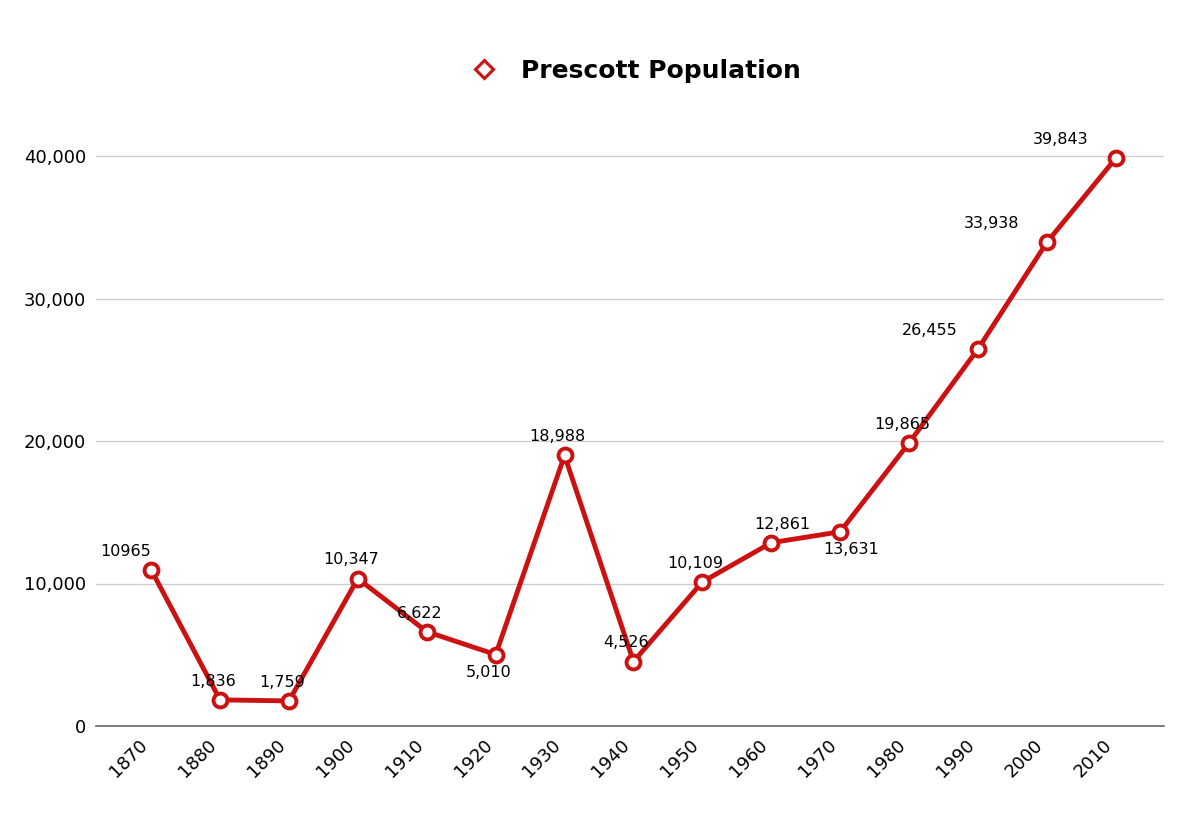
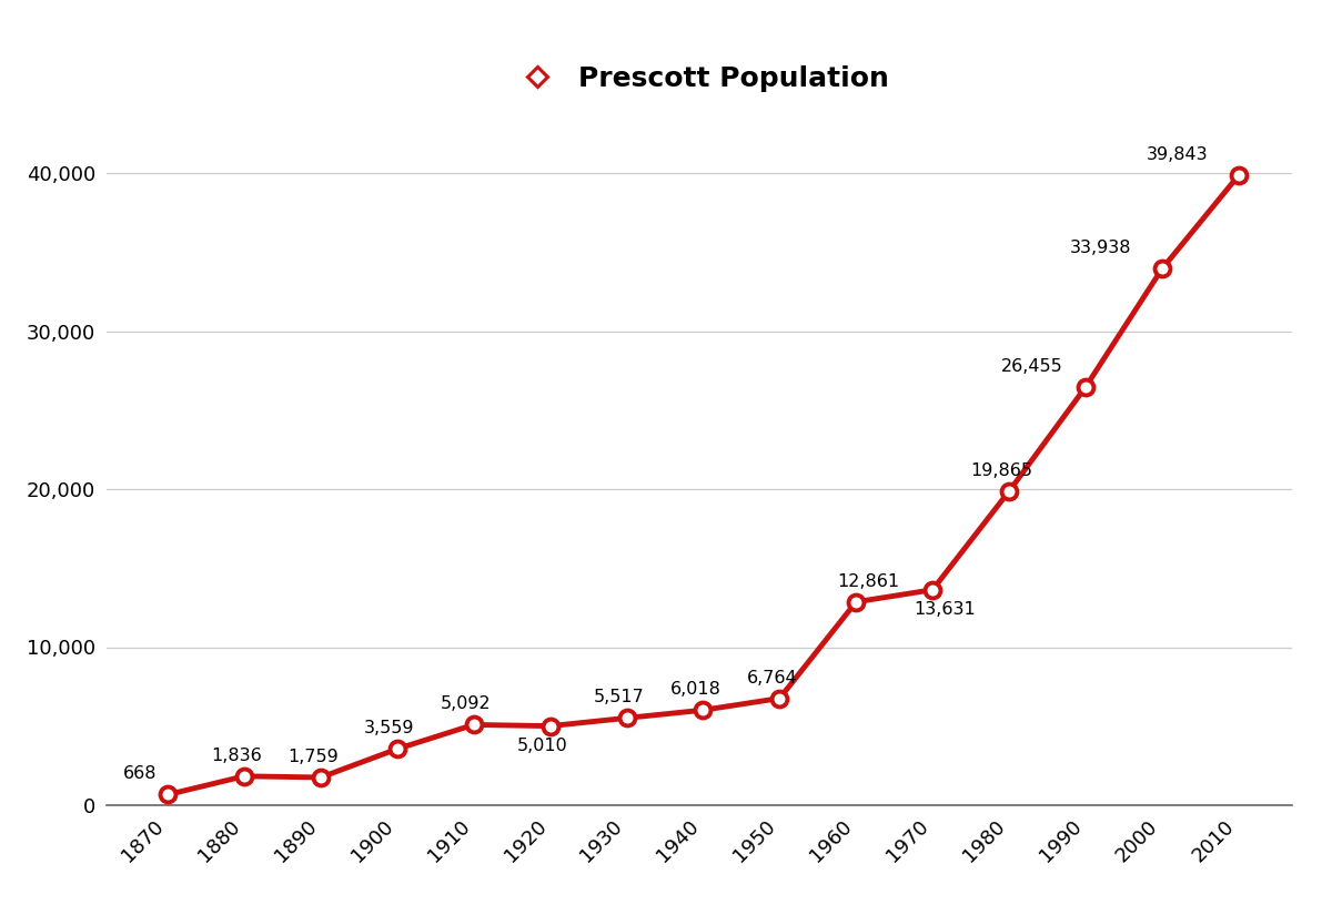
1870: 10965 -> 668
1900: 10,347 -> 3,559
1910: 6,622 -> 5,092
1930: 18,988 -> 5,517
1940: 4,526 -> 6,018
1950: 10,109 -> 6,764
